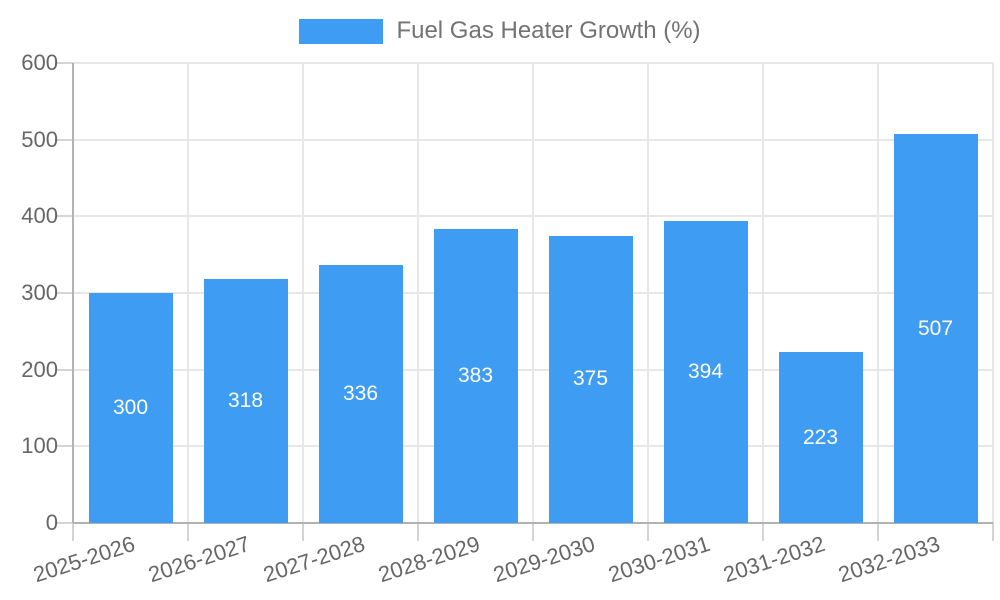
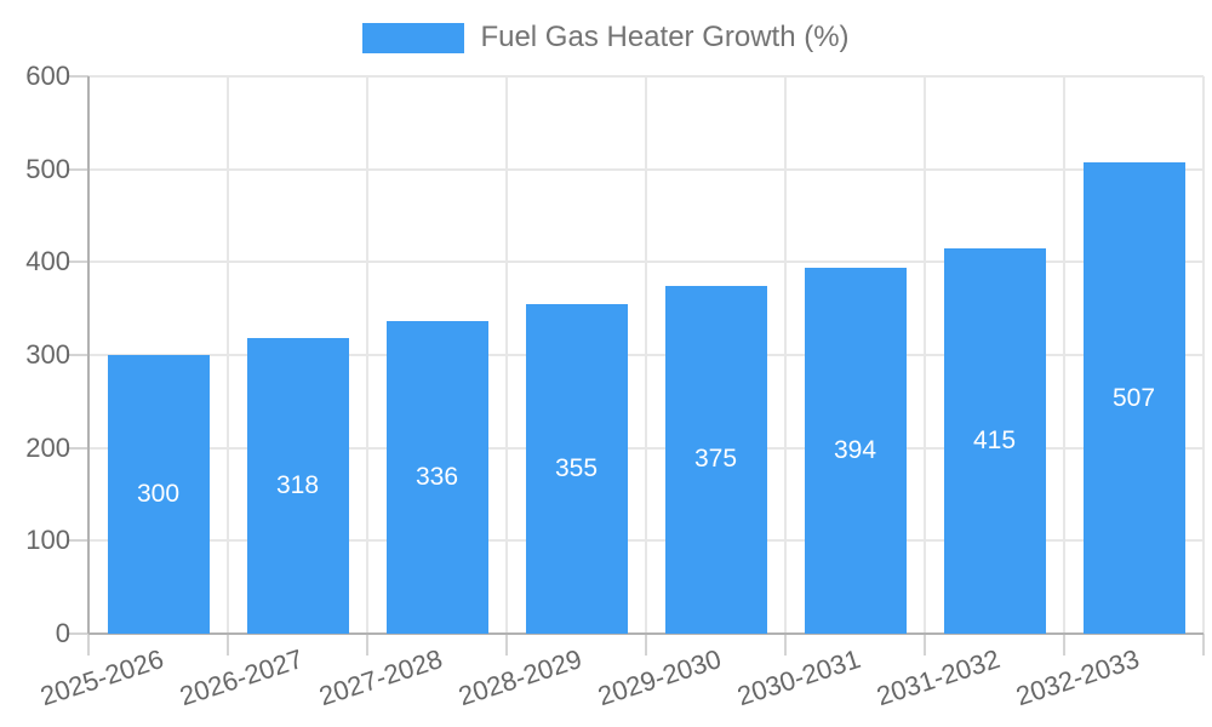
2028-2029: 383 -> 355
2031-2032: 223 -> 415
